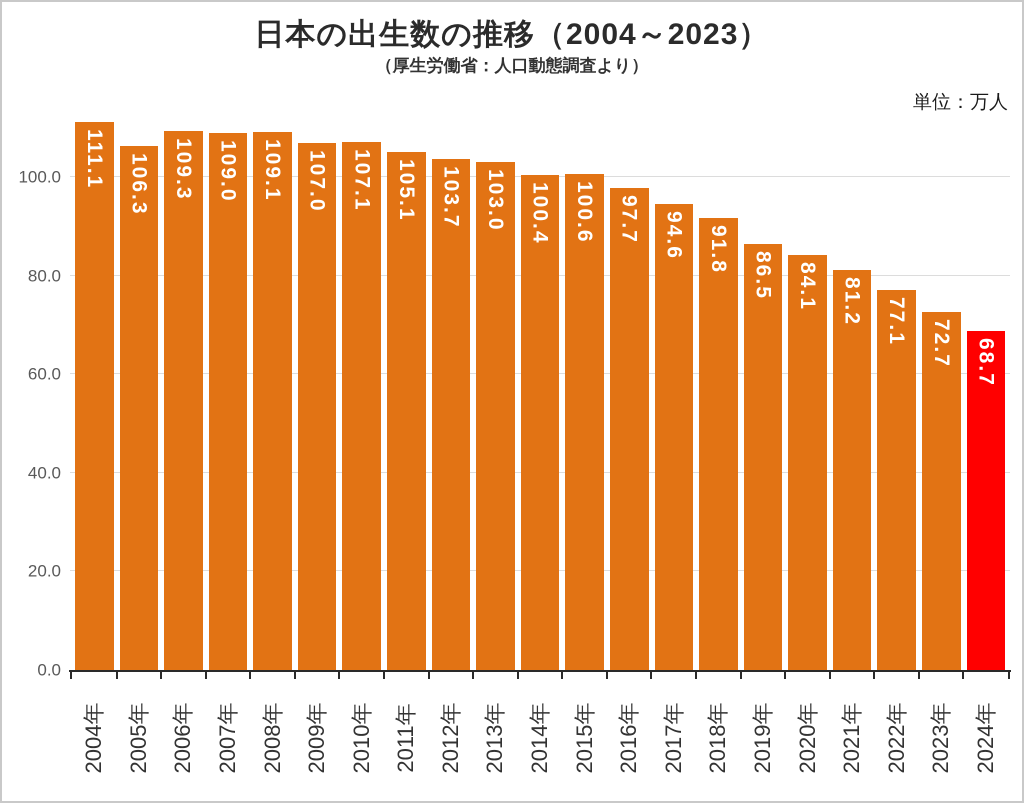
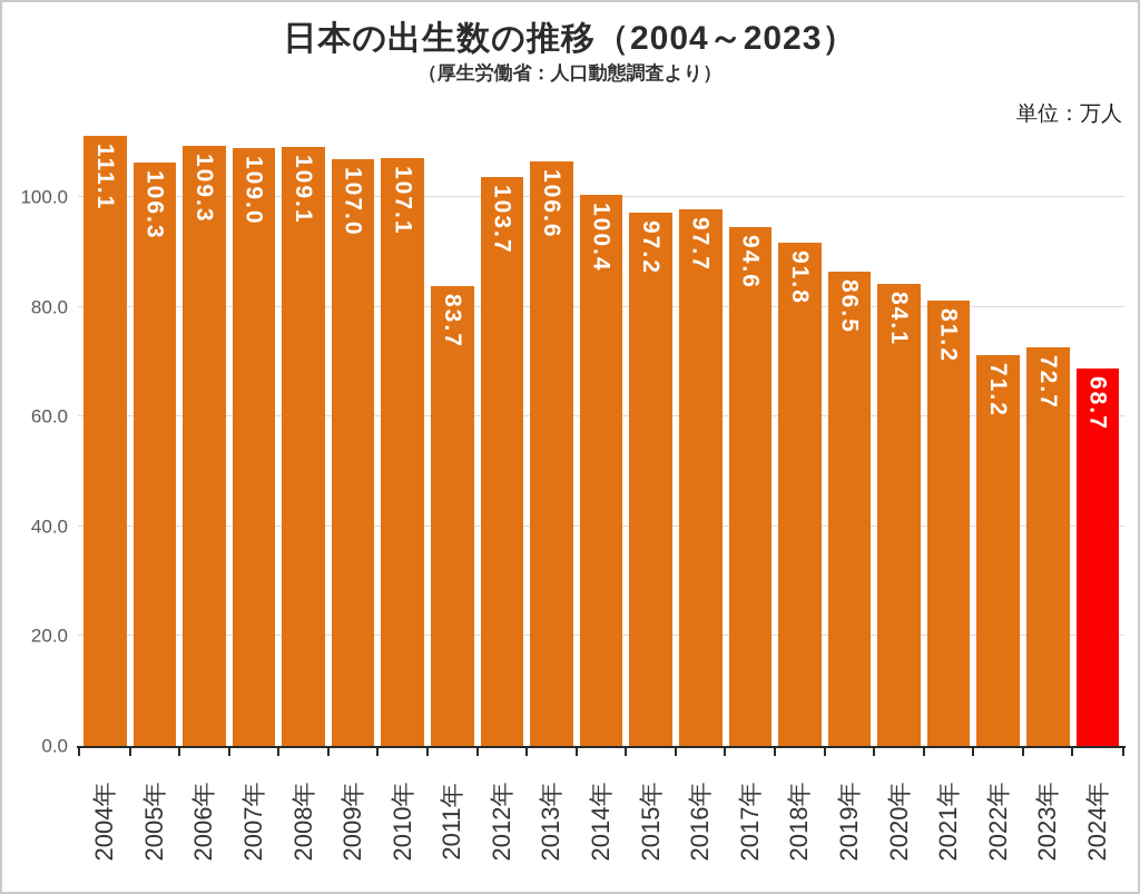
2011年: 105.1 -> 83.7
2013年: 103.0 -> 106.6
2015年: 100.6 -> 97.2
2022年: 77.1 -> 71.2
